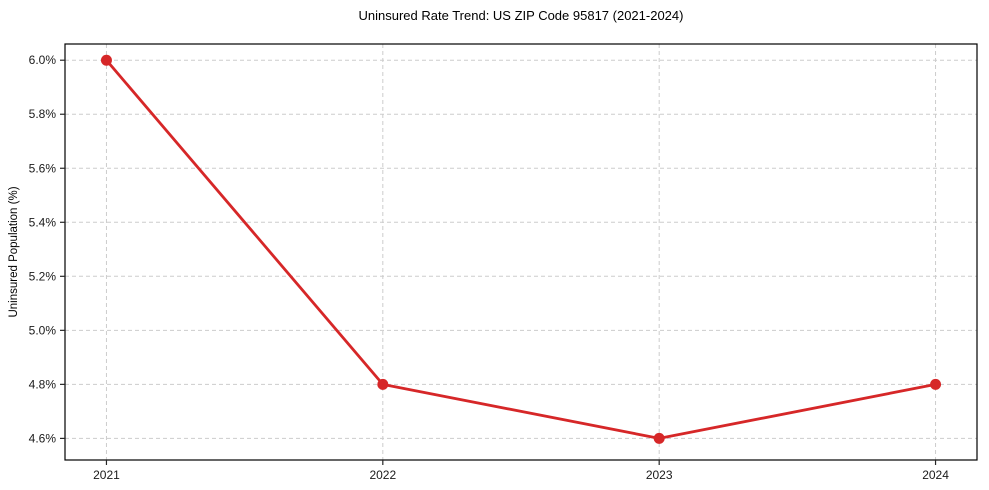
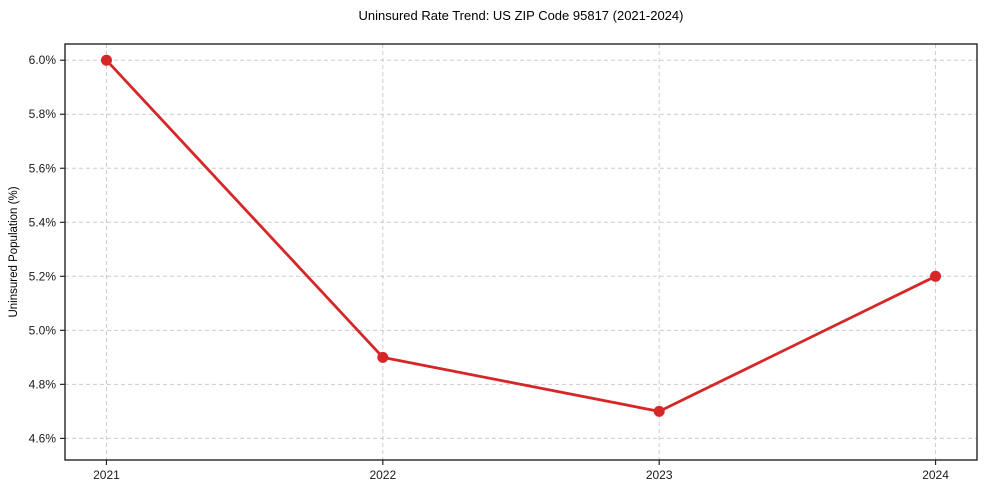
2022: 4.8% -> 4.9%
2023: 4.6% -> 4.7%
2024: 4.8% -> 5.2%
